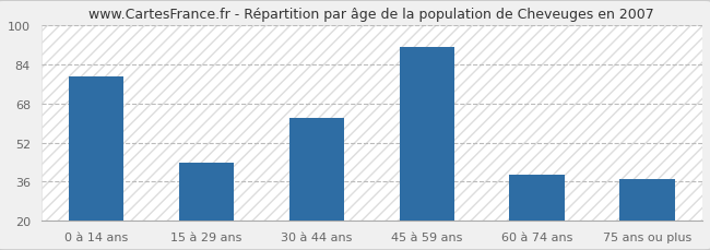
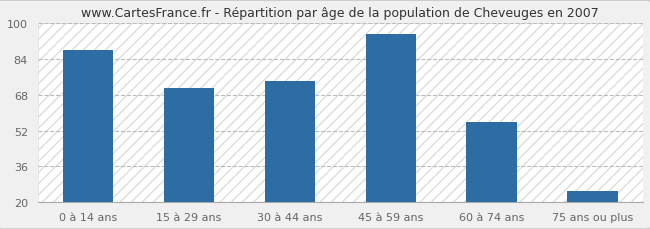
0 à 14 ans: 79 -> 88
15 à 29 ans: 44 -> 71
30 à 44 ans: 62 -> 74
45 à 59 ans: 91 -> 95
60 à 74 ans: 39 -> 56
75 ans ou plus: 37 -> 25
